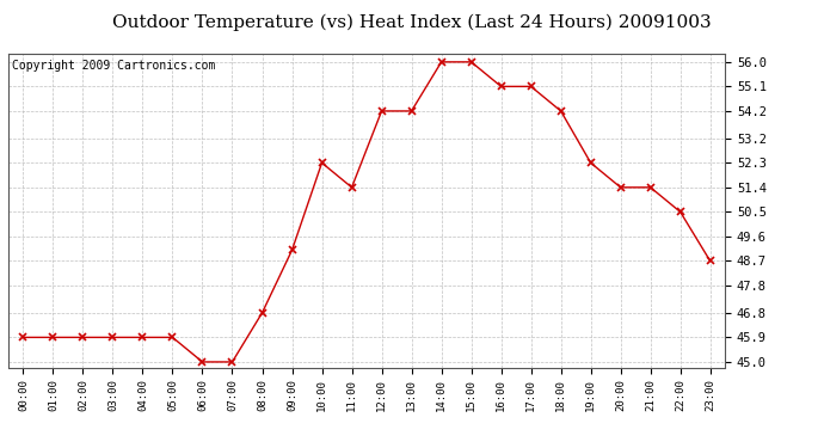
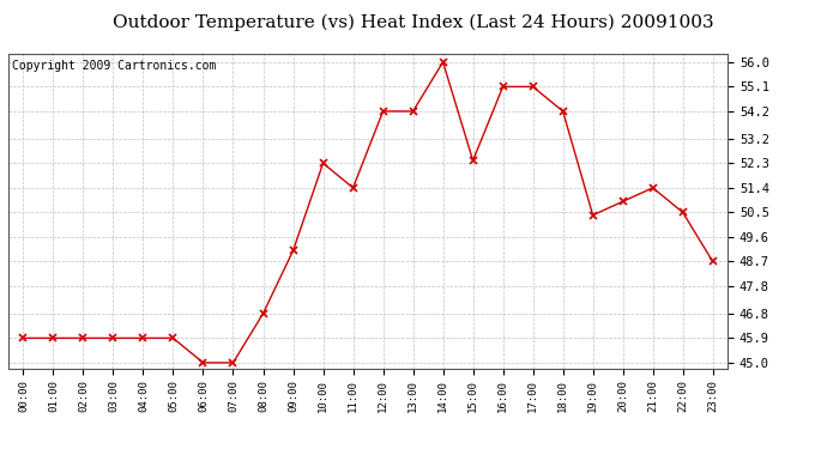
15:00: 56.0 -> 52.4
19:00: 52.3 -> 50.4
20:00: 51.4 -> 50.9
